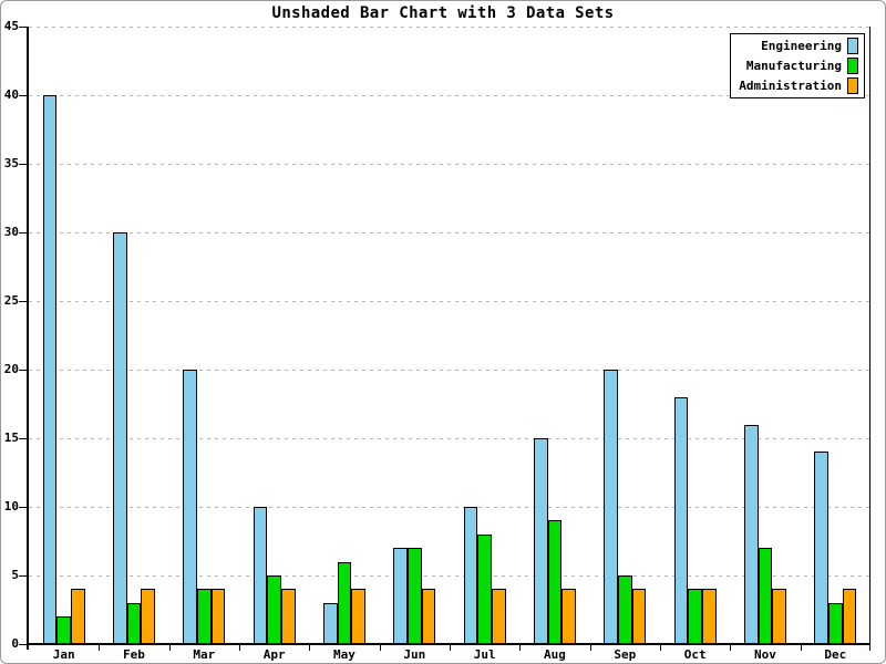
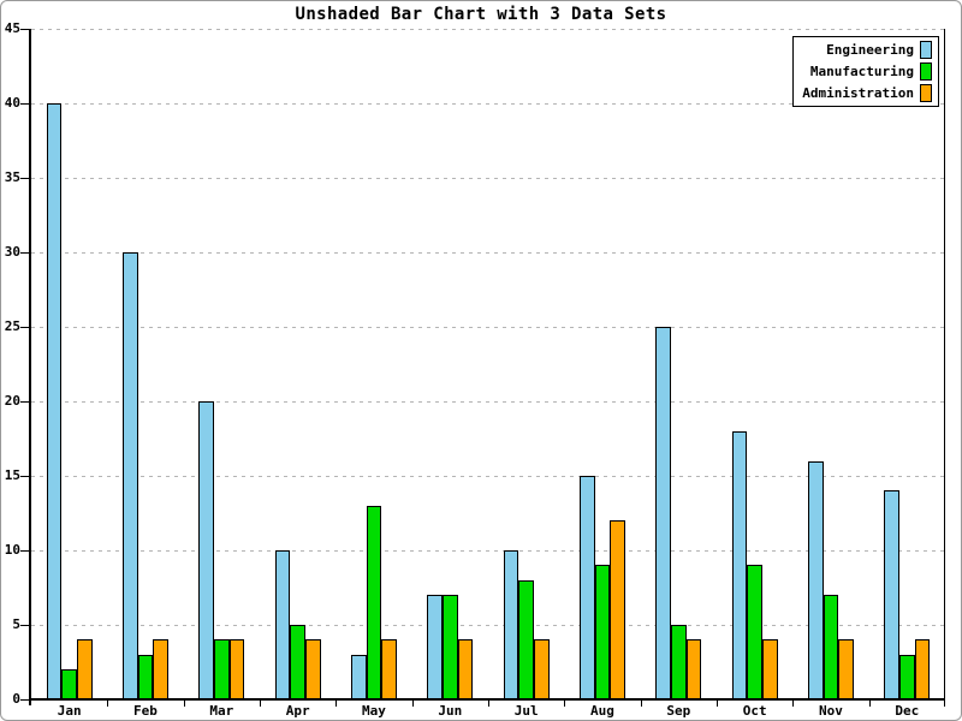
Manufacturing/May: 6 -> 13
Administration/Aug: 4 -> 12
Engineering/Sep: 20 -> 25
Manufacturing/Oct: 4 -> 9
